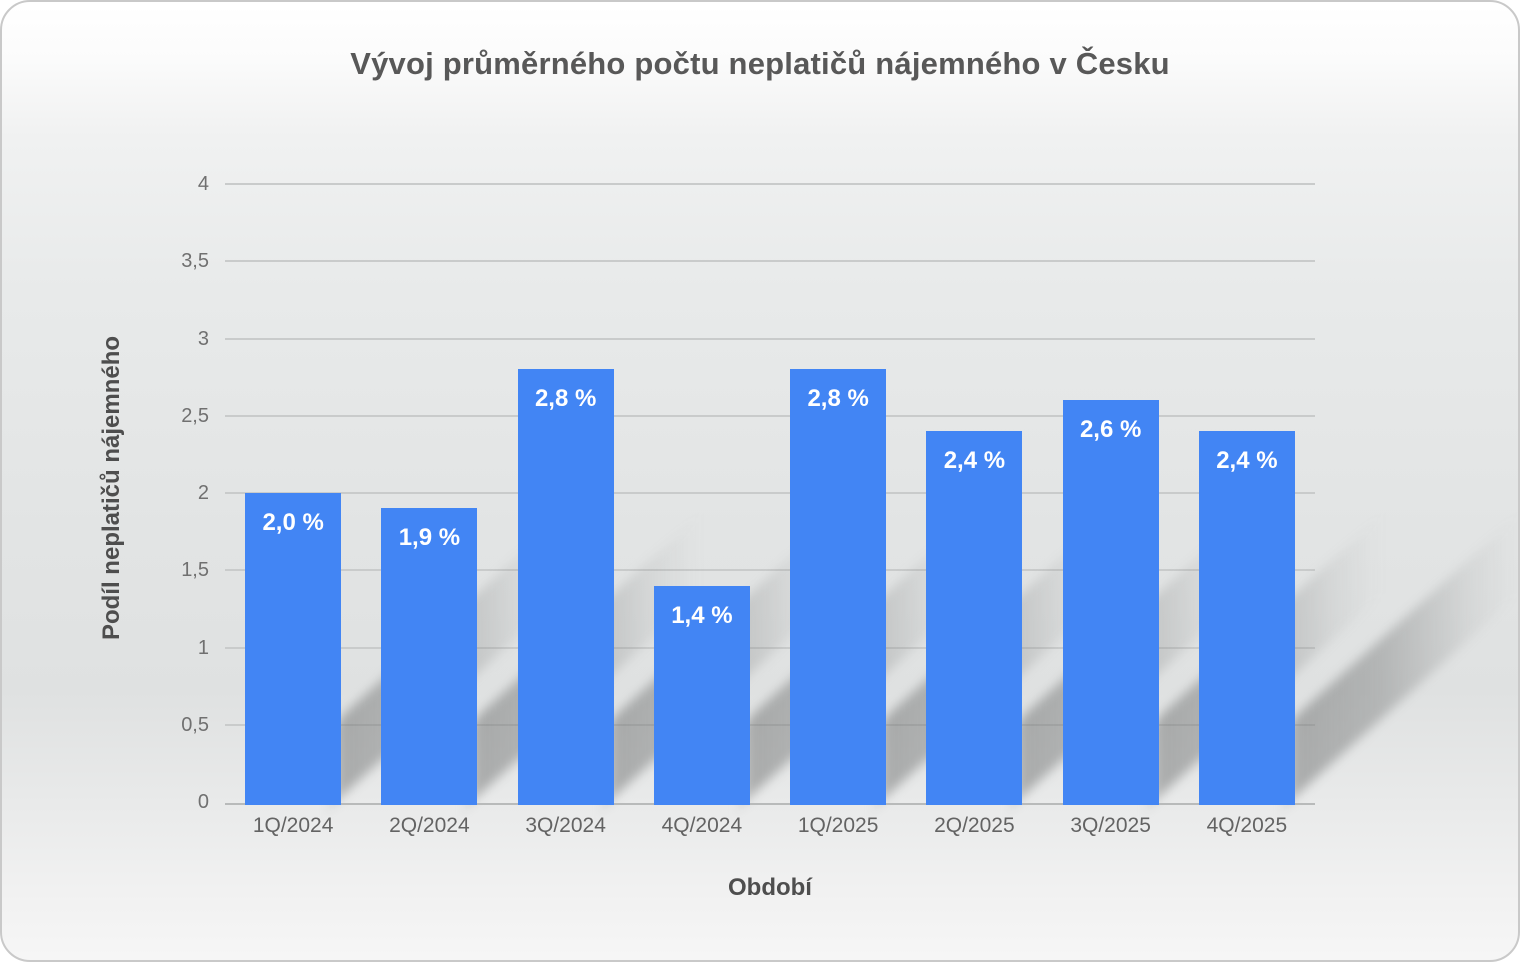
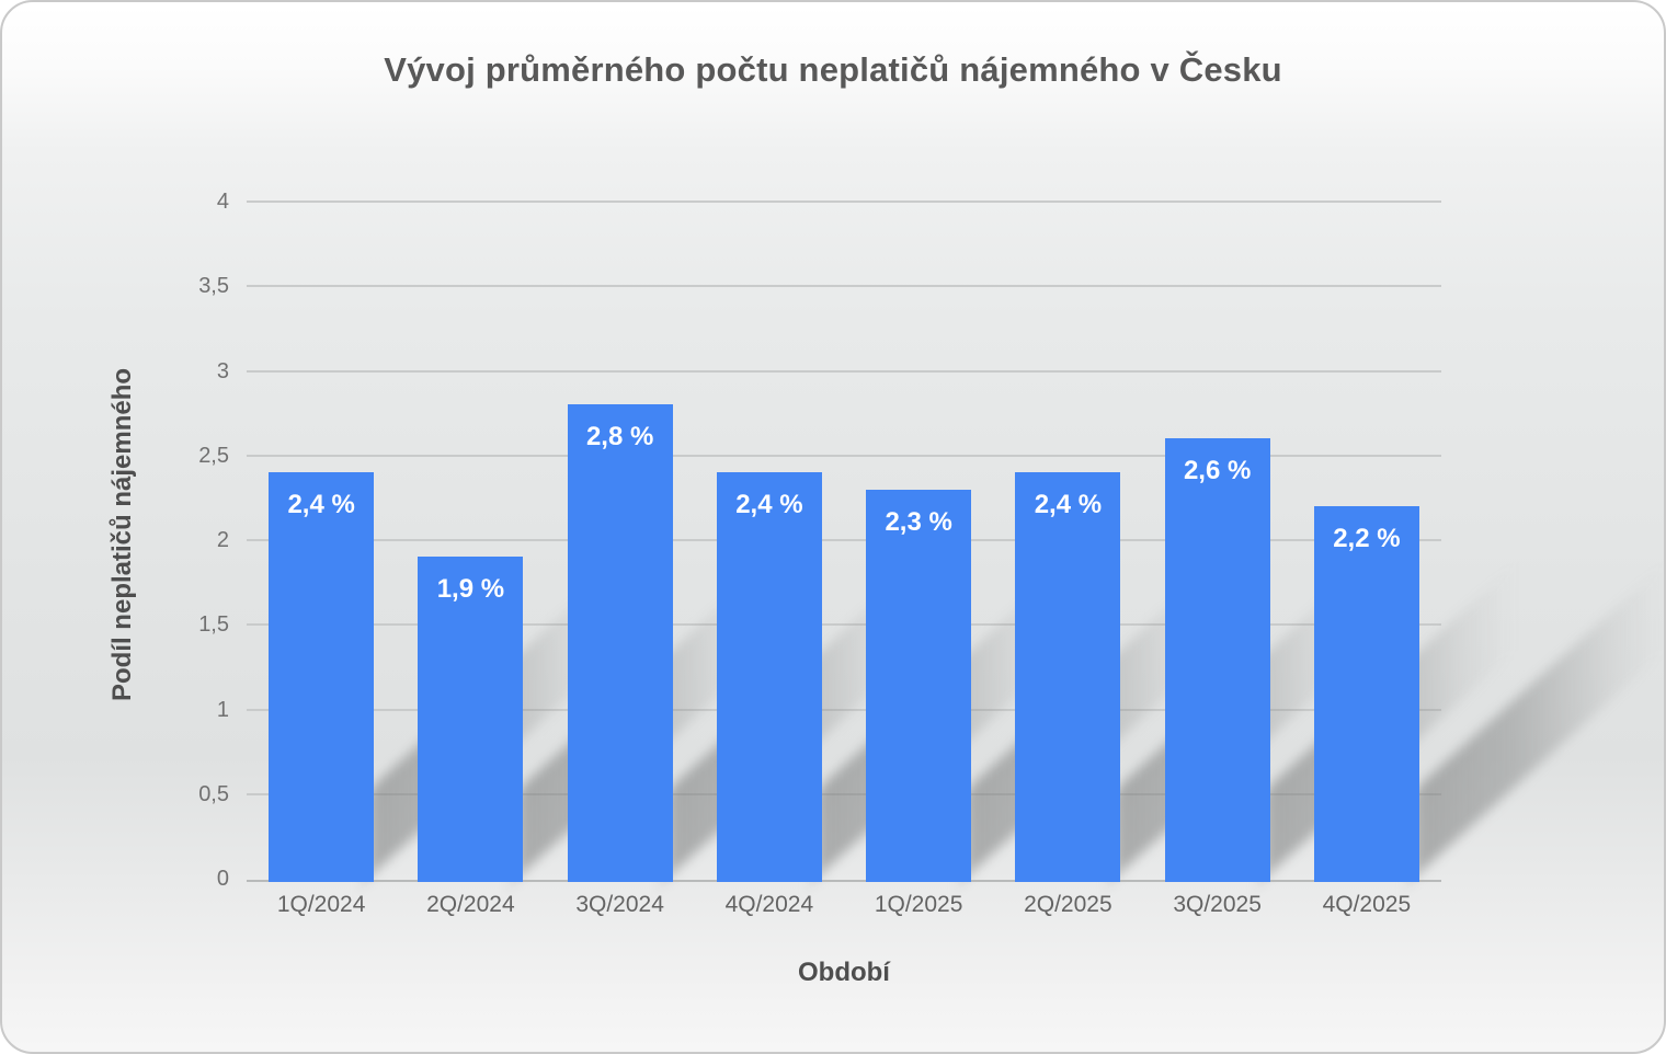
1Q/2024: 2,0 -> 2,4
4Q/2024: 1,4 -> 2,4
1Q/2025: 2,8 -> 2,3
4Q/2025: 2,4 -> 2,2
